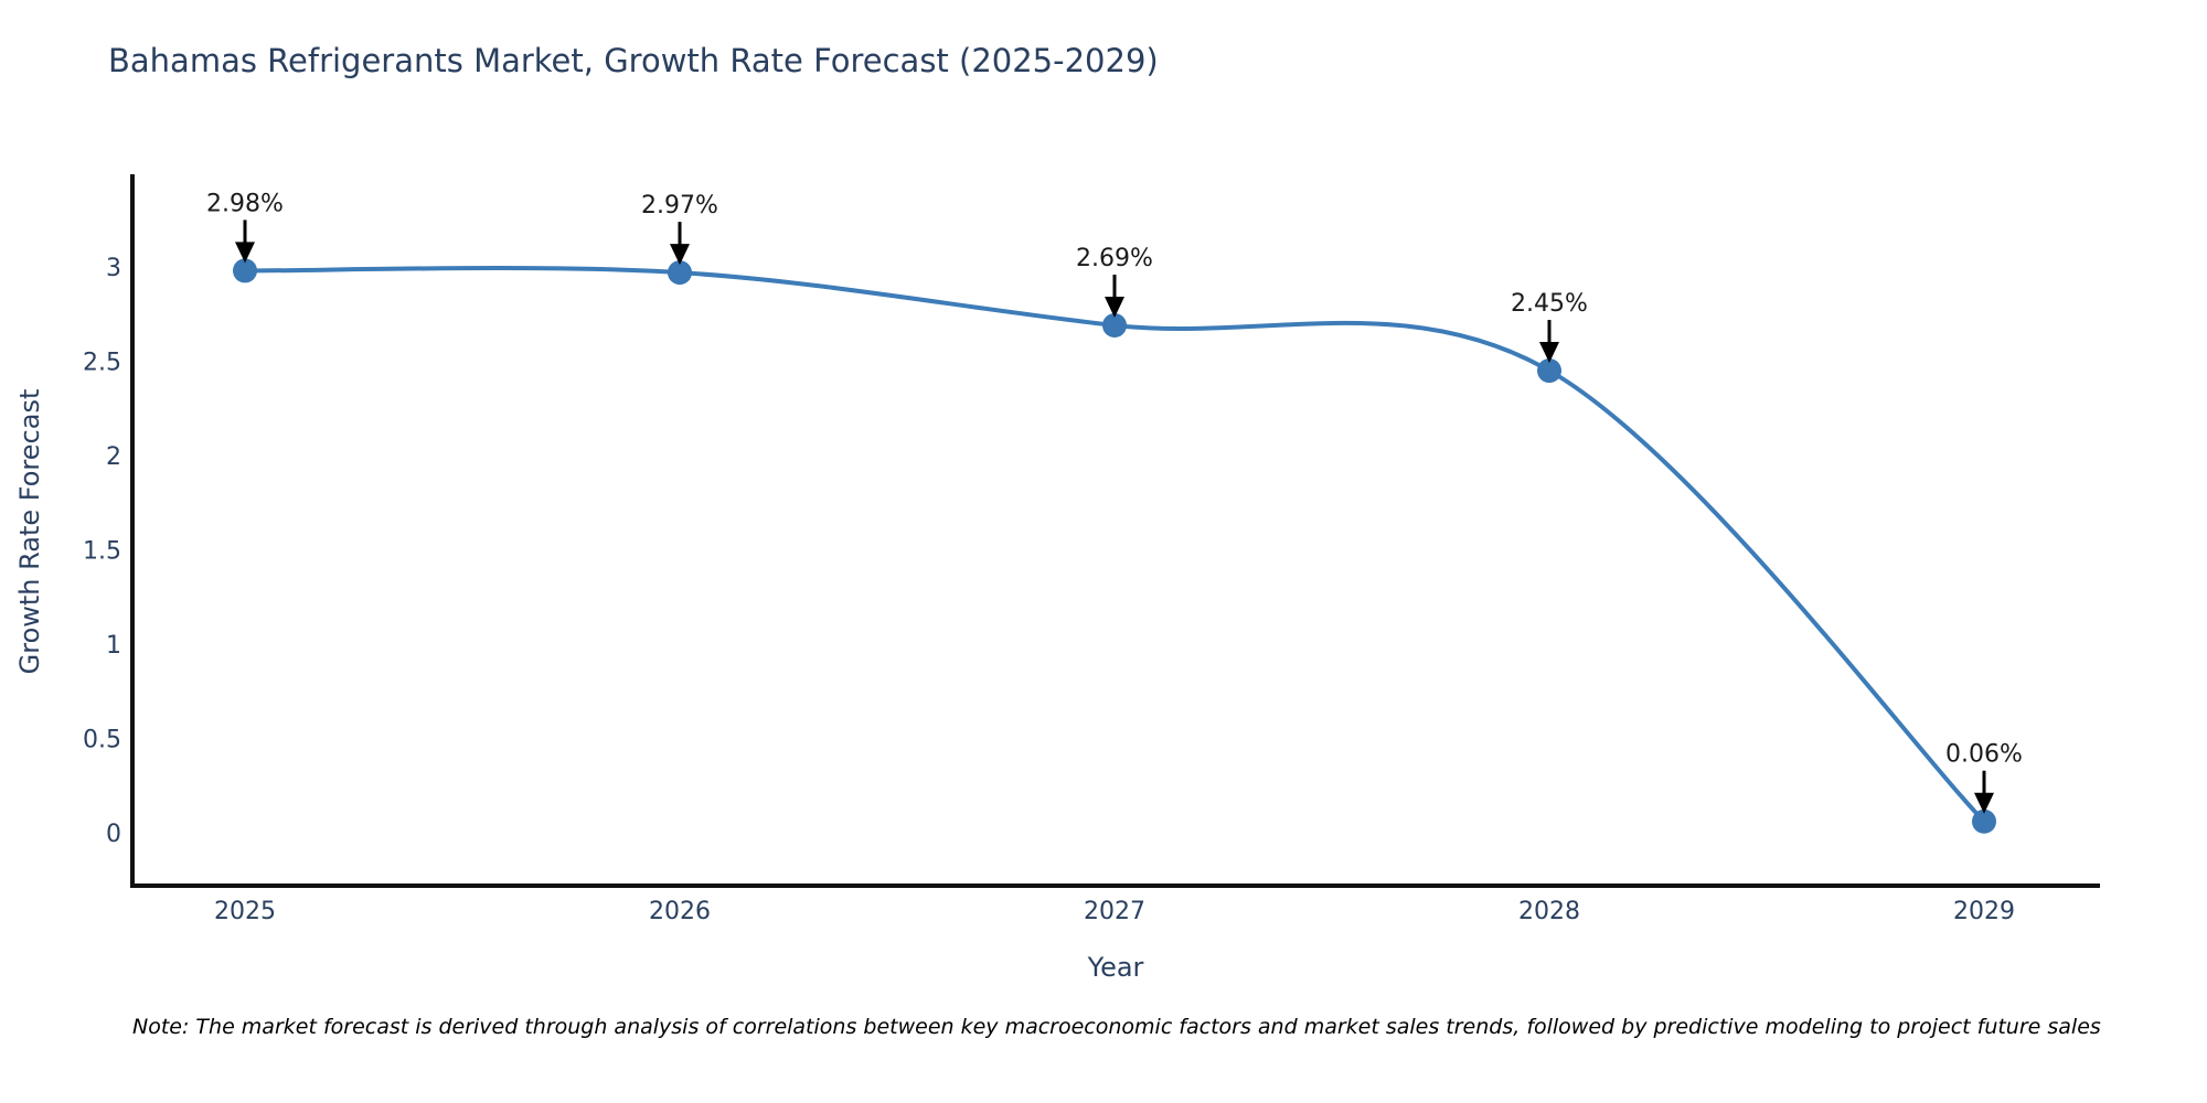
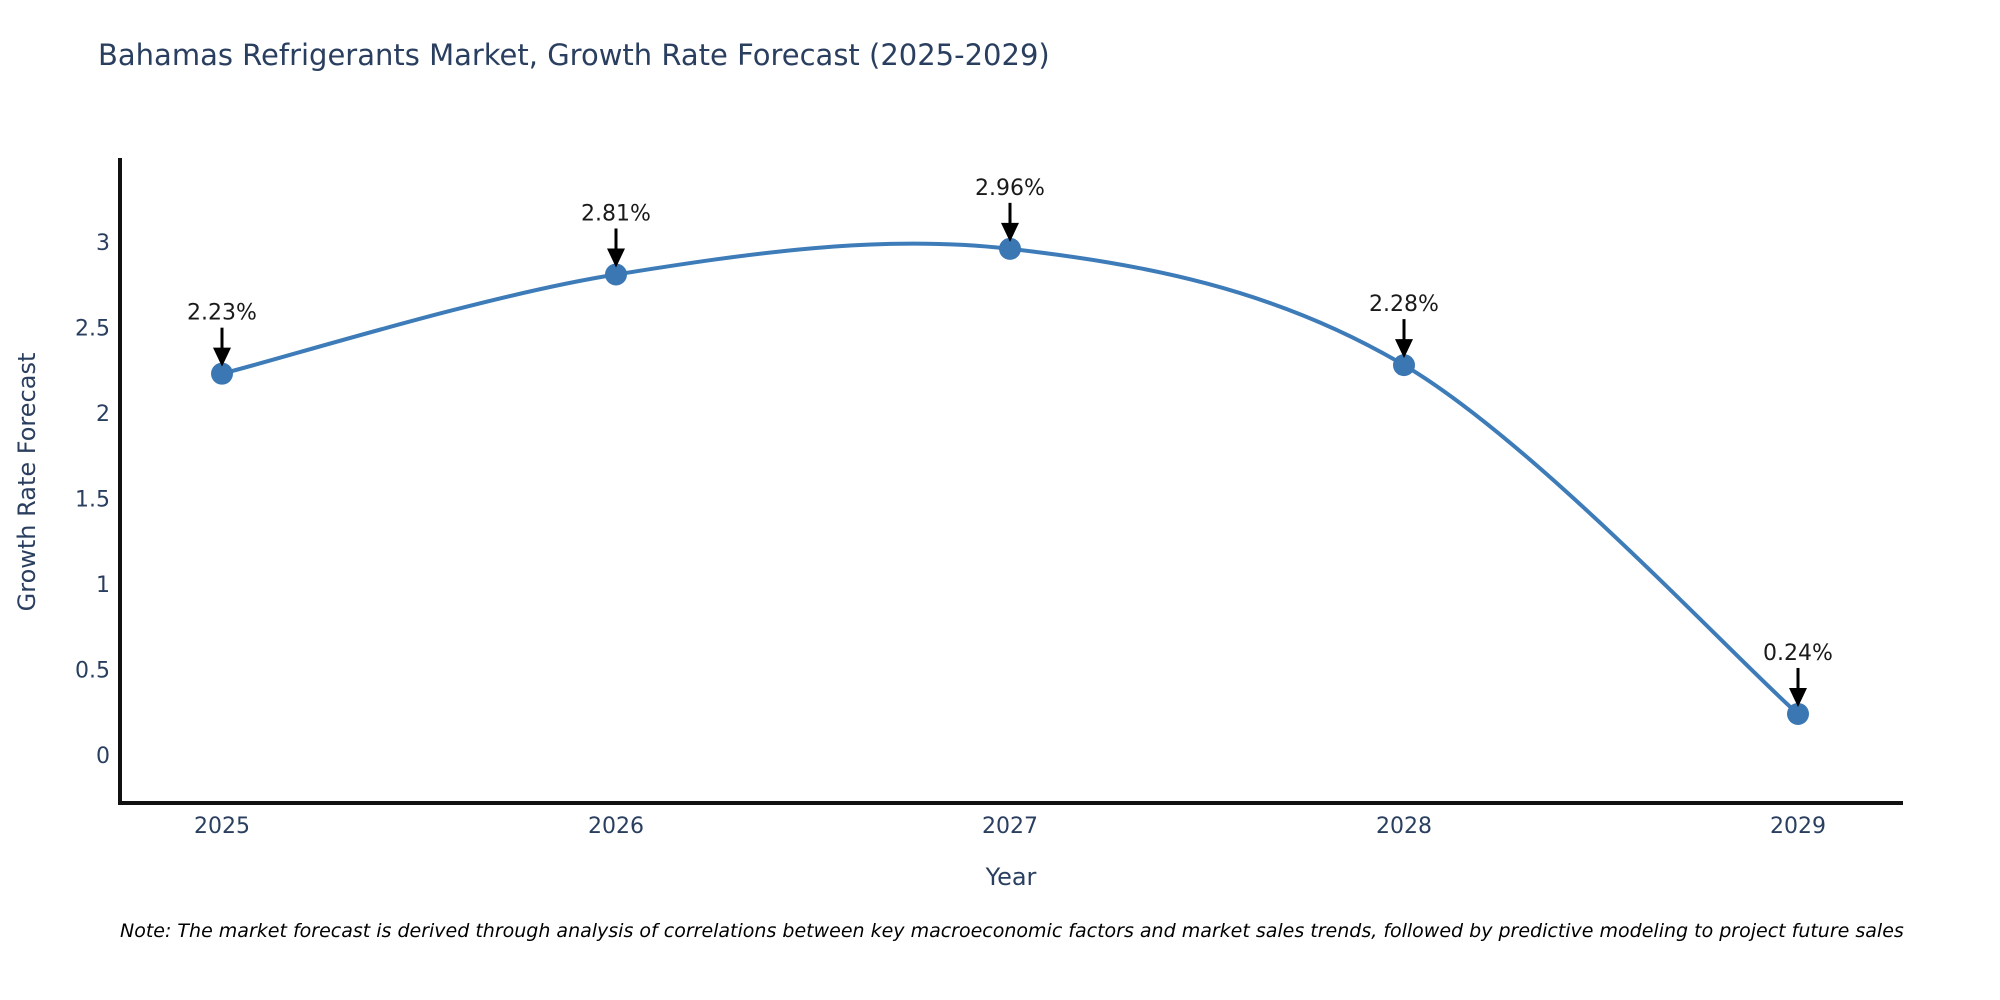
2025: 2.98% -> 2.23%
2026: 2.97% -> 2.81%
2027: 2.69% -> 2.96%
2028: 2.45% -> 2.28%
2029: 0.06% -> 0.24%
